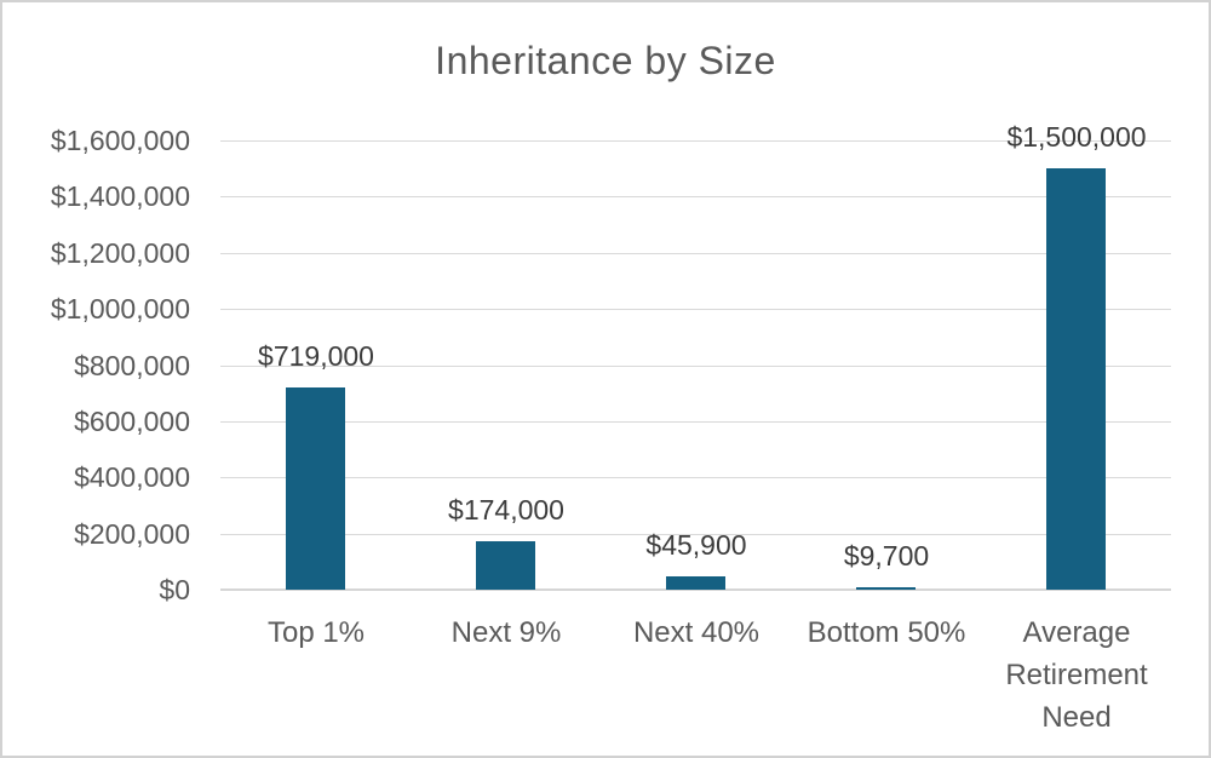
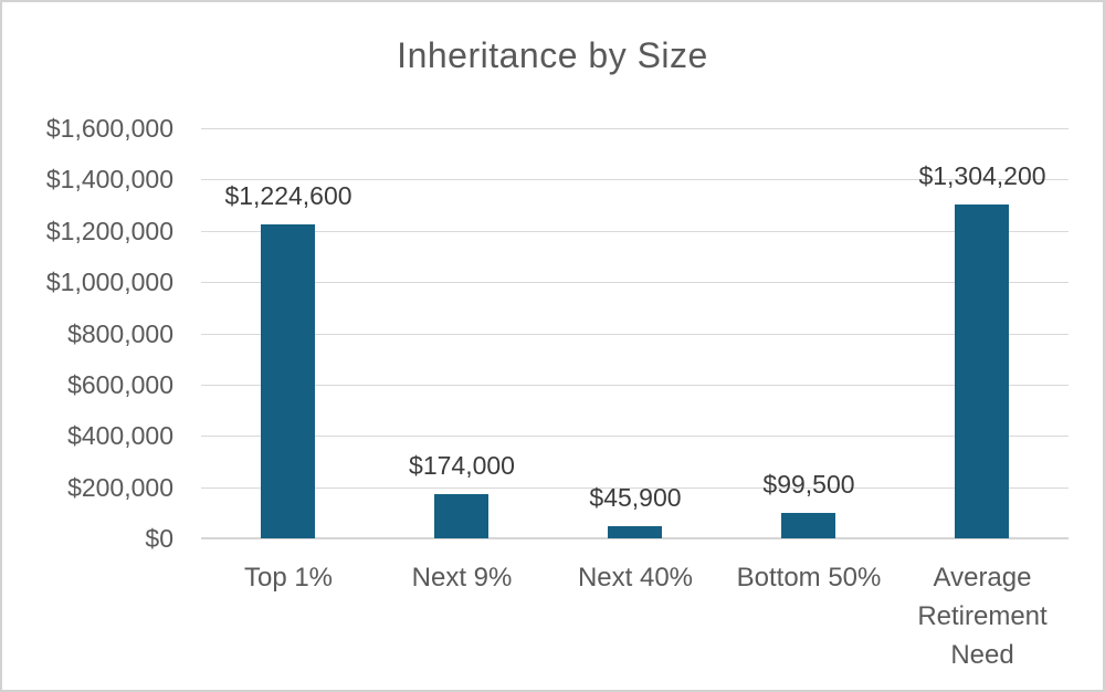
Top 1%: $719,000 -> $1,224,600
Bottom 50%: $9,700 -> $99,500
Average Retirement Need: $1,500,000 -> $1,304,200
